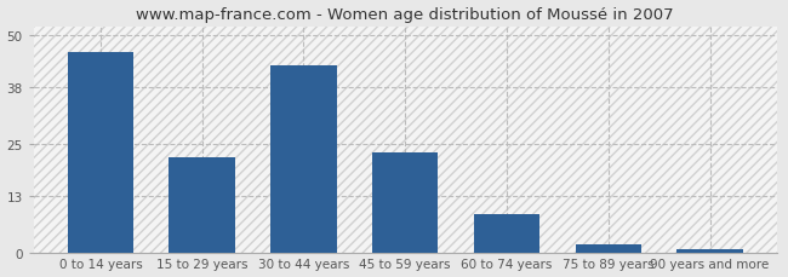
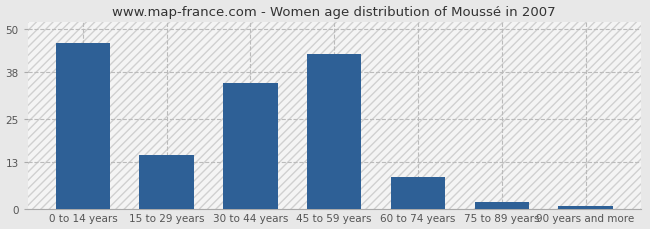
15 to 29 years: 22 -> 15
30 to 44 years: 43 -> 35
45 to 59 years: 23 -> 43
